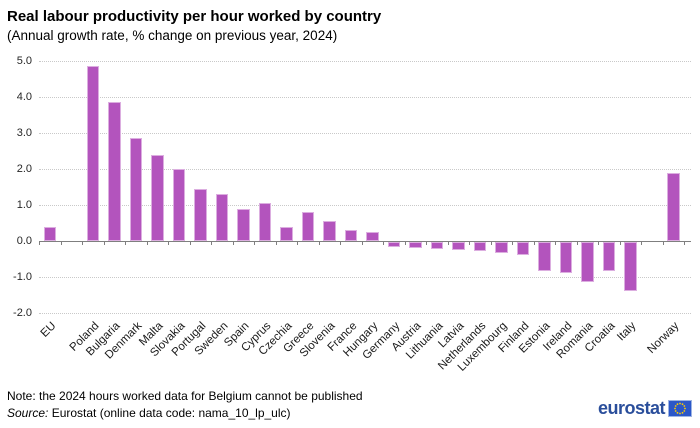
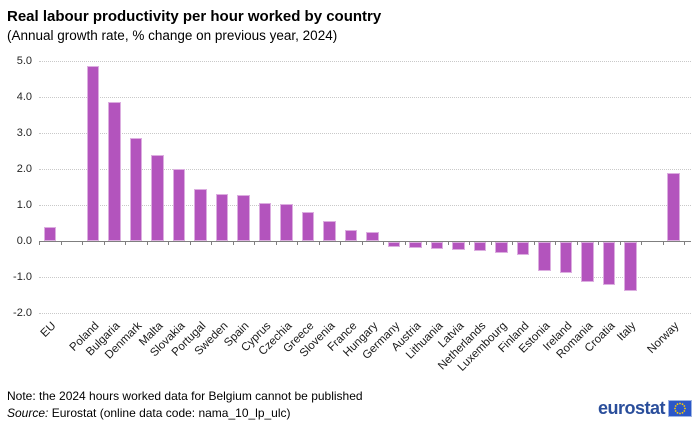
Spain: 0.9 -> 1.3
Czechia: 0.4 -> 1.0
Croatia: -0.8 -> -1.2
